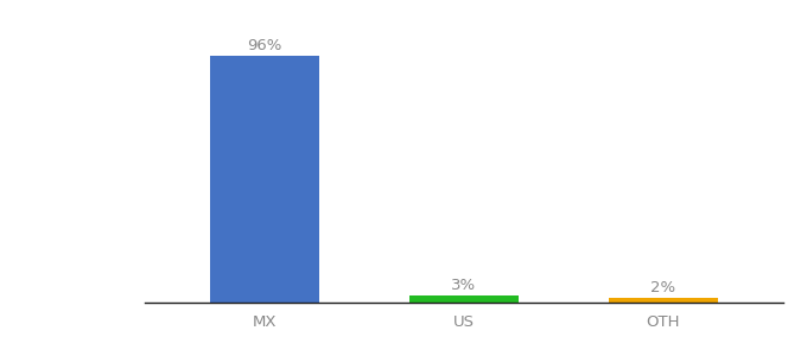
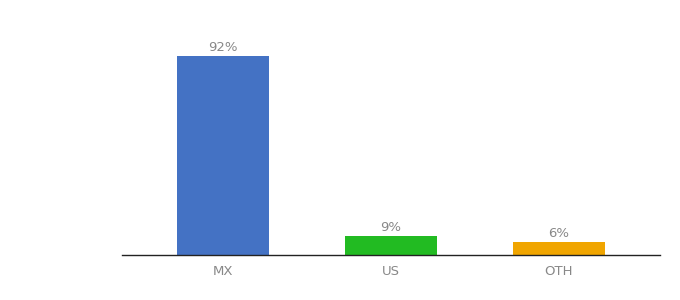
MX: 96% -> 92%
US: 3% -> 9%
OTH: 2% -> 6%
